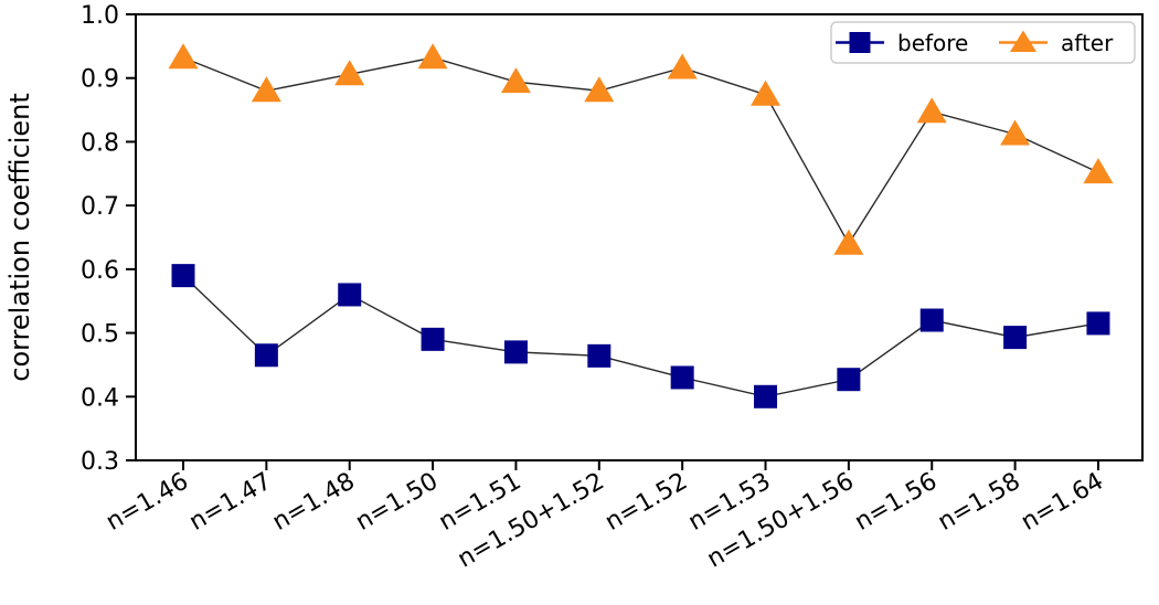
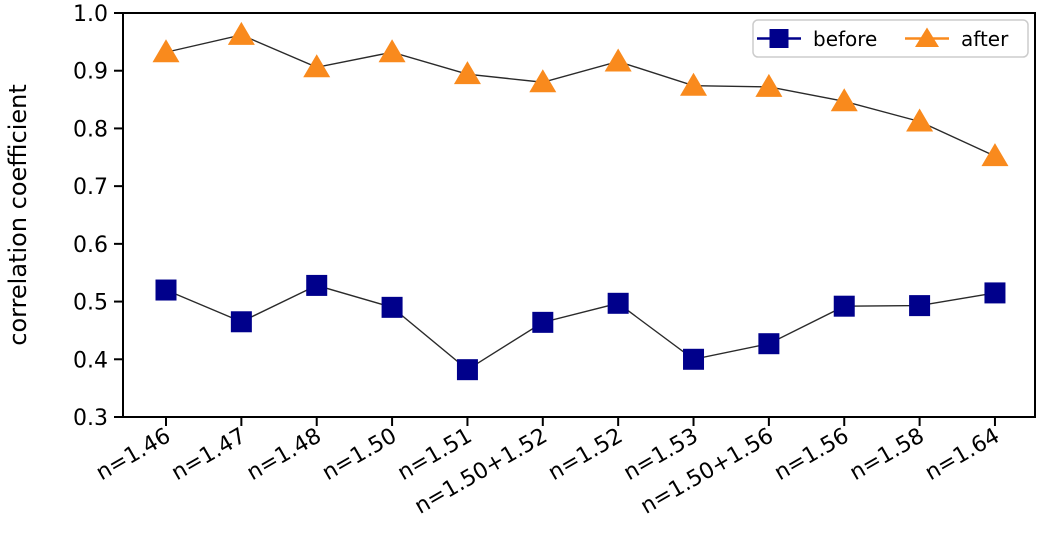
before/n=1.46: 0.59 -> 0.52
after/n=1.47: 0.88 -> 0.96
before/n=1.48: 0.56 -> 0.53
before/n=1.51: 0.47 -> 0.38
before/n=1.52: 0.43 -> 0.50
after/n=1.50+1.56: 0.64 -> 0.87
before/n=1.56: 0.52 -> 0.49
